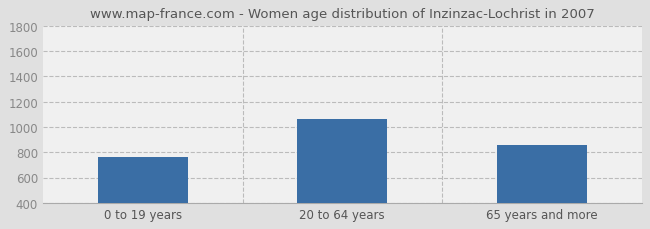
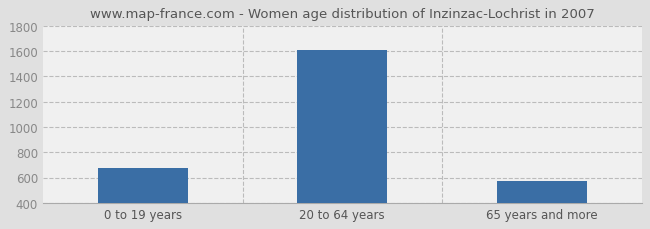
0 to 19 years: 760 -> 680
20 to 64 years: 1060 -> 1610
65 years and more: 860 -> 570
